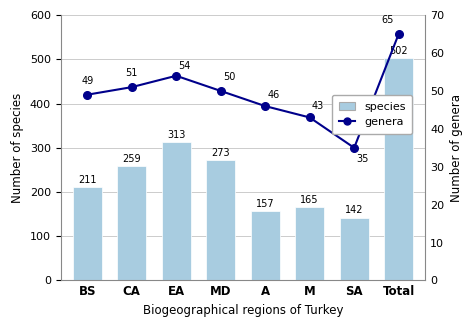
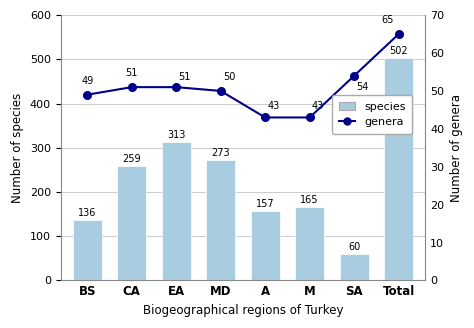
species/BS: 211 -> 136
genera/EA: 54 -> 51
genera/A: 46 -> 43
species/SA: 142 -> 60
genera/SA: 35 -> 54
